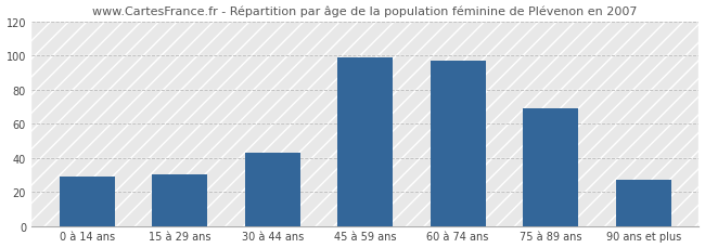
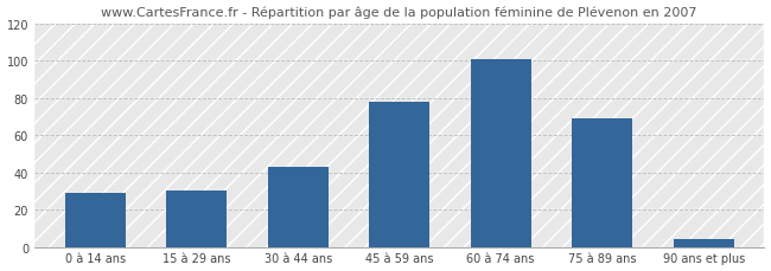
45 à 59 ans: 99 -> 78
60 à 74 ans: 97 -> 101
90 ans et plus: 27 -> 4
